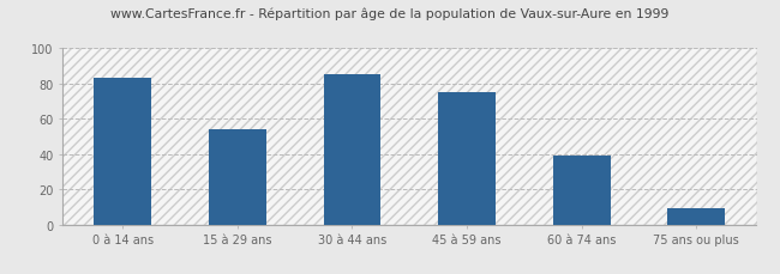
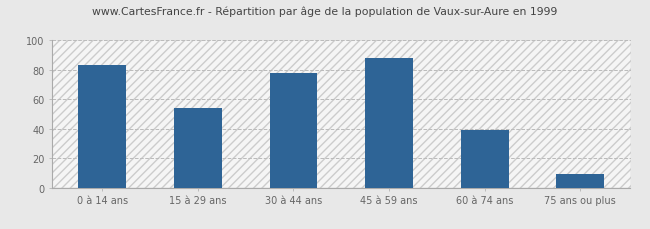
30 à 44 ans: 85 -> 78
45 à 59 ans: 75 -> 88
